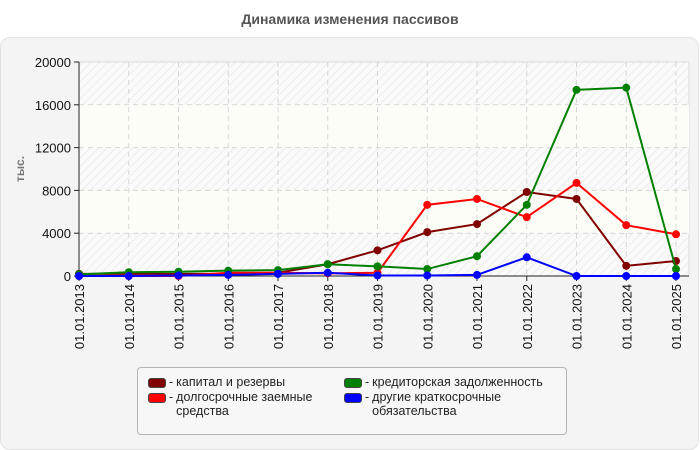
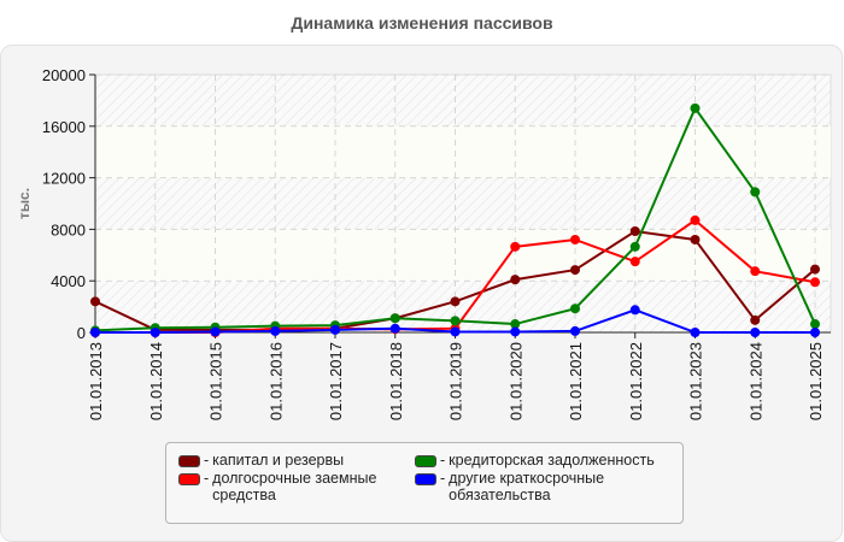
капитал и резервы/01.01.2013: 200 -> 2400
кредиторская задолженность/01.01.2024: 17600 -> 10900
капитал и резервы/01.01.2025: 1400 -> 4900
